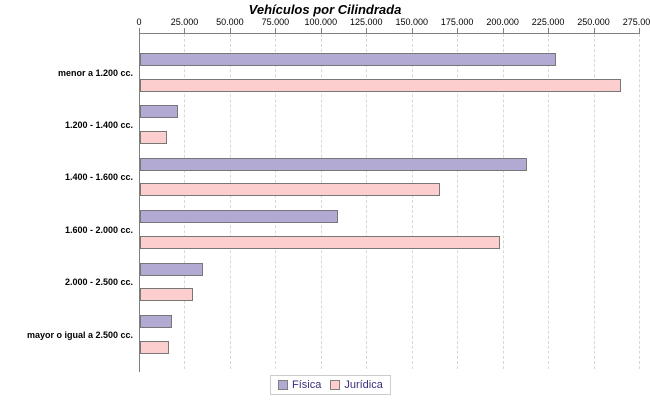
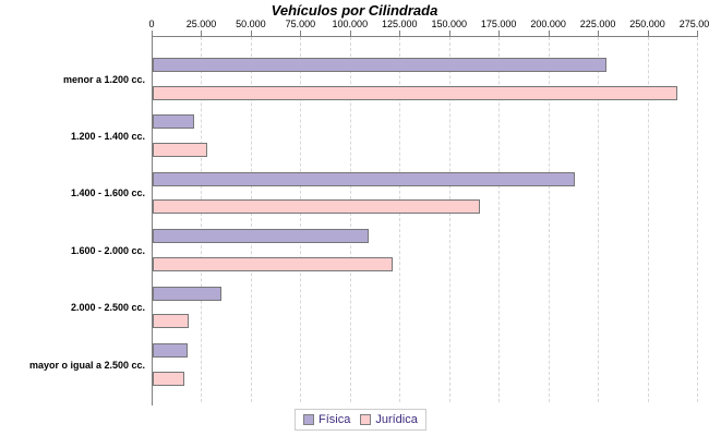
Jurídica/1.200 - 1.400 cc.: 15000 -> 28000
Jurídica/1.600 - 2.000 cc.: 198000 -> 121000
Jurídica/2.000 - 2.500 cc.: 29000 -> 18000
